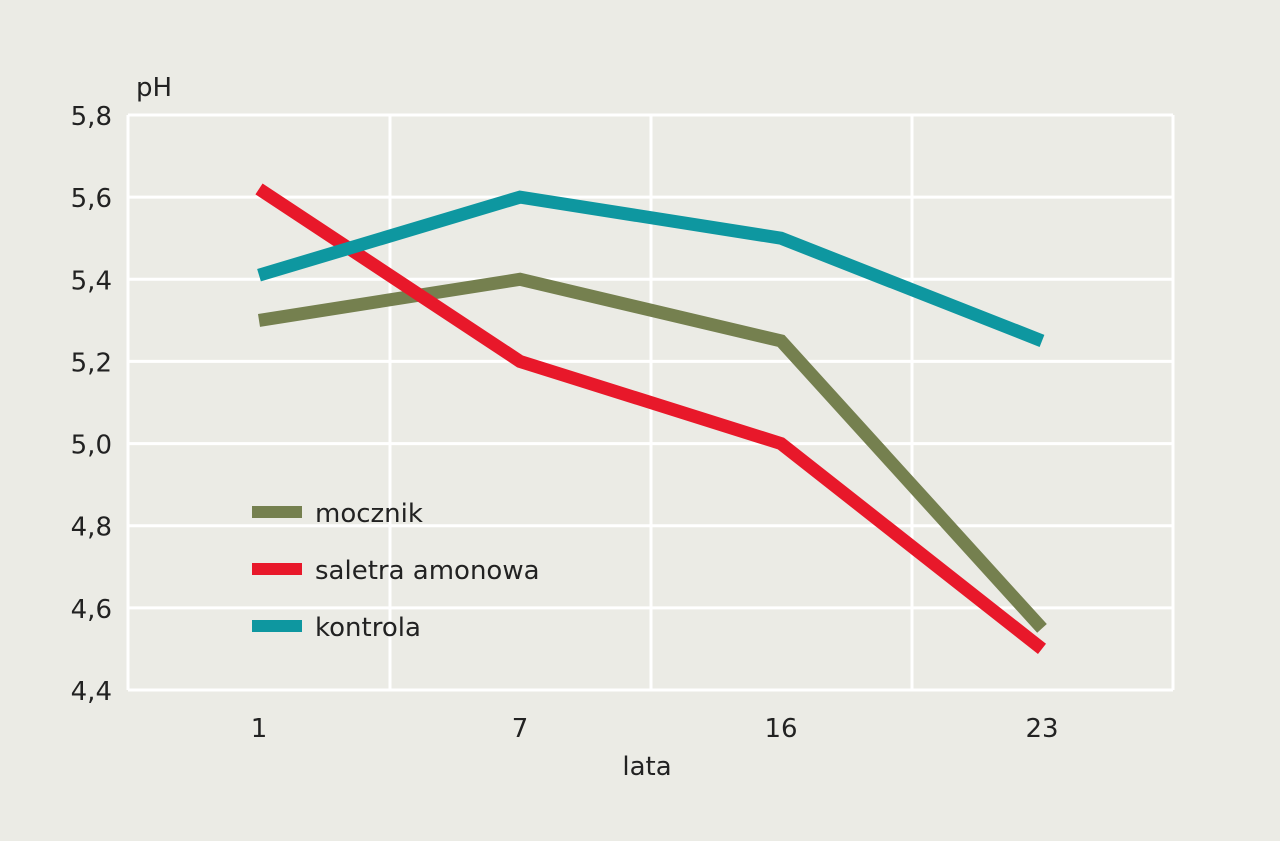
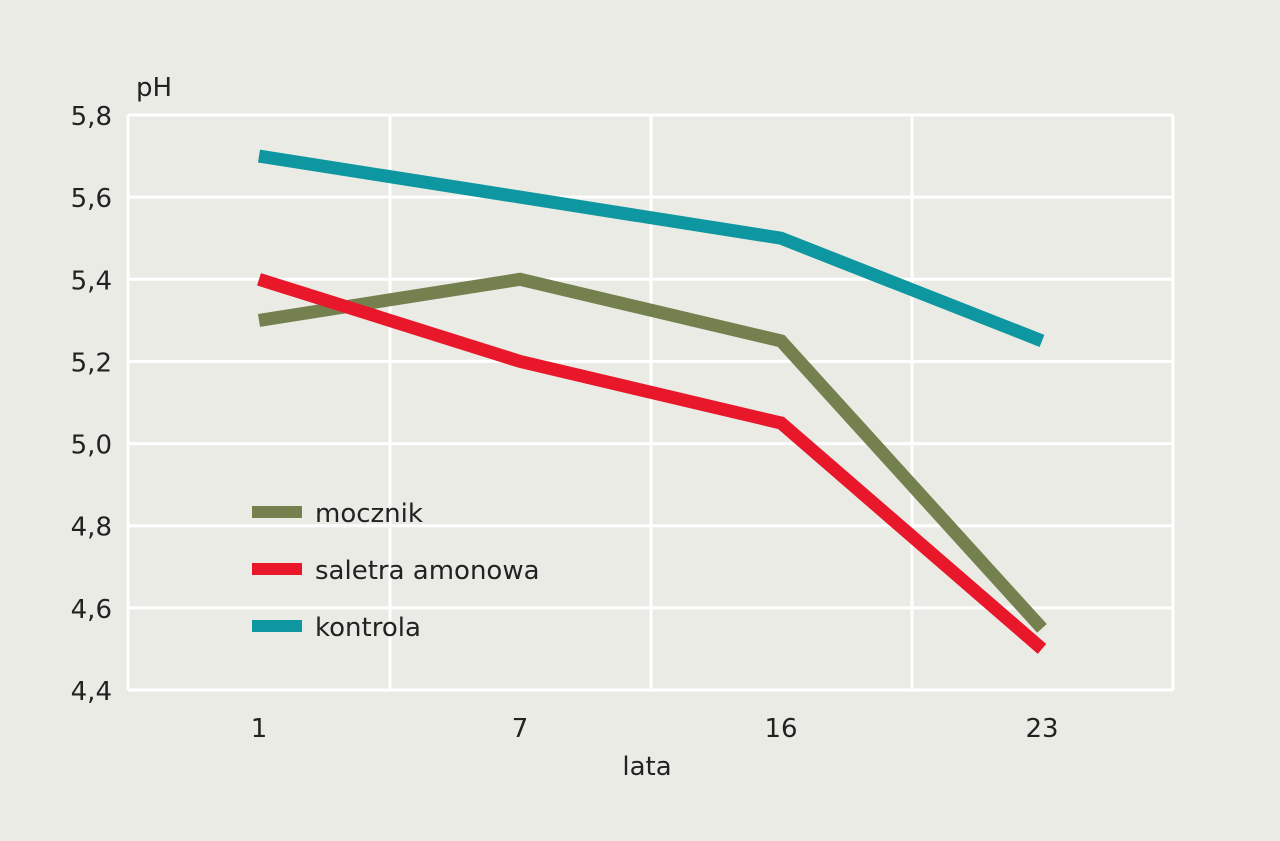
saletra amonowa/1: 5,62 -> 5,40
kontrola/1: 5,41 -> 5,70
saletra amonowa/16: 5,00 -> 5,05
